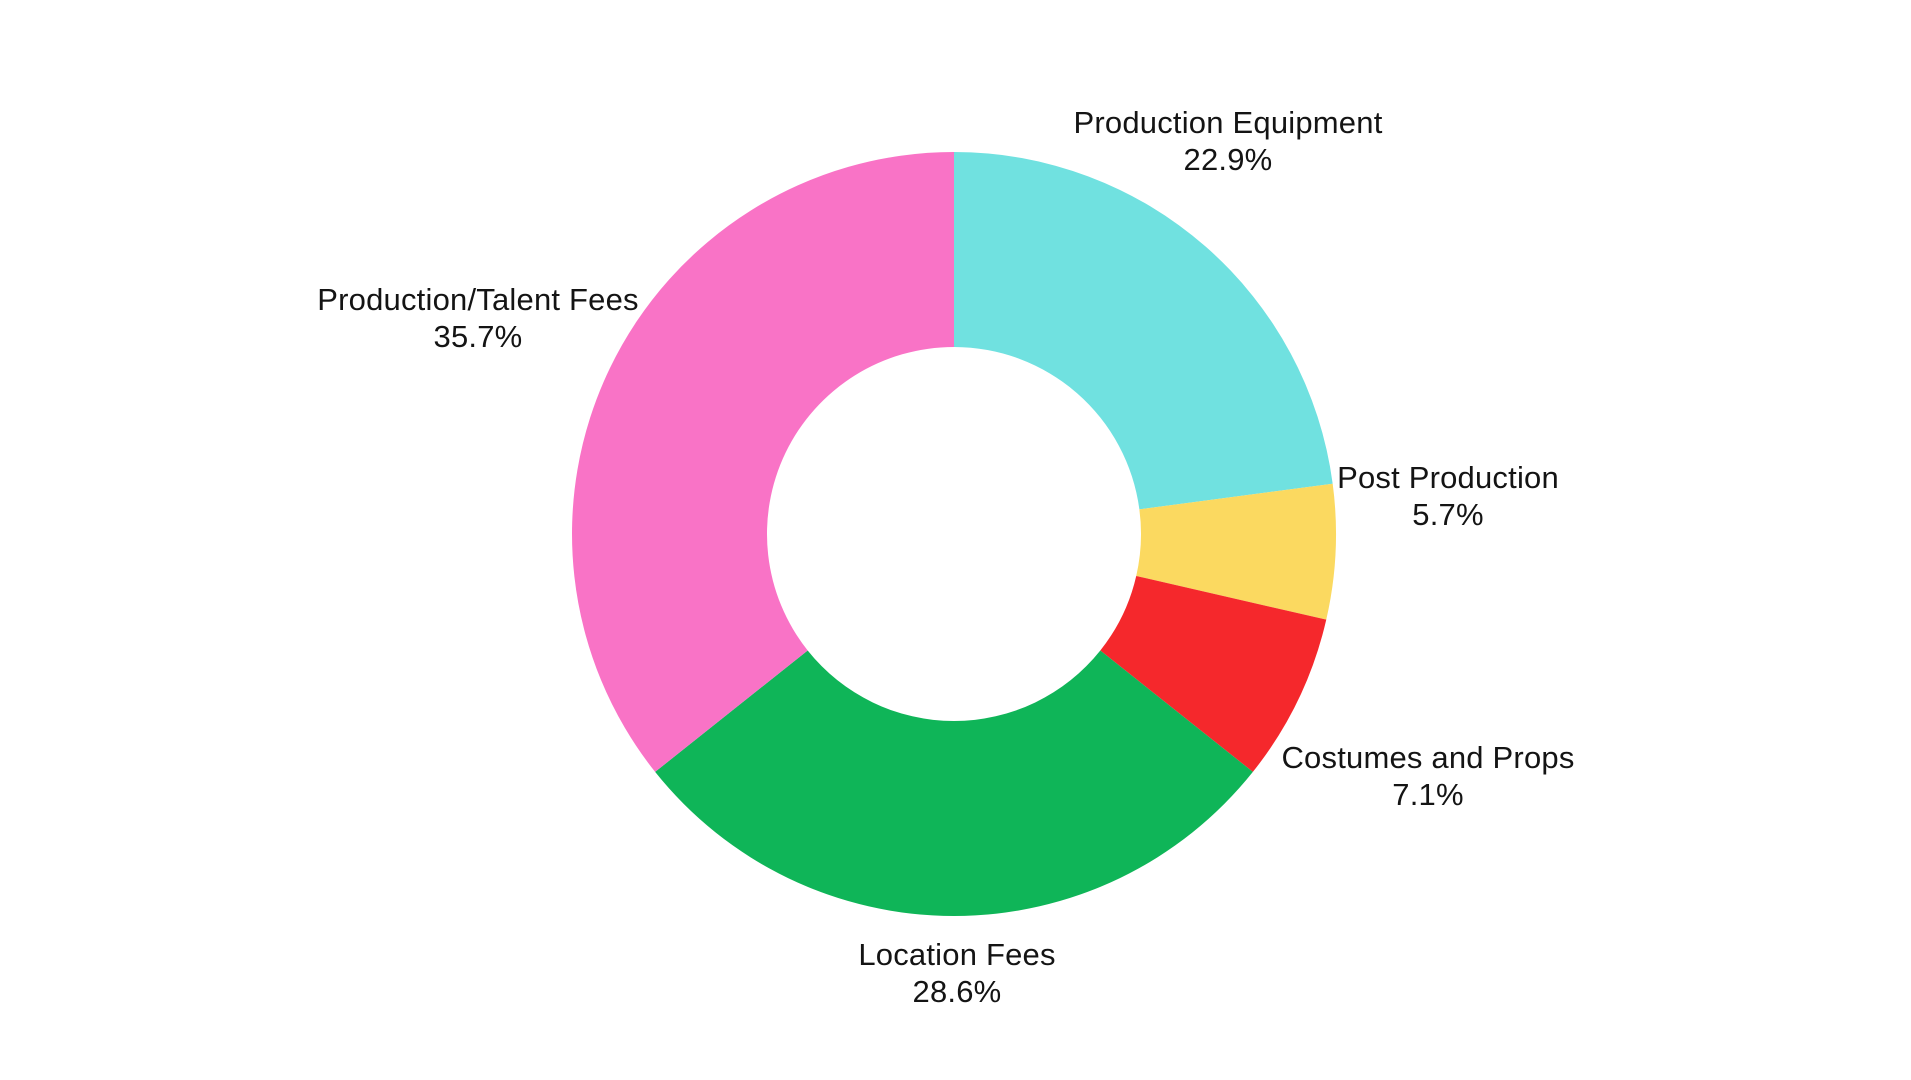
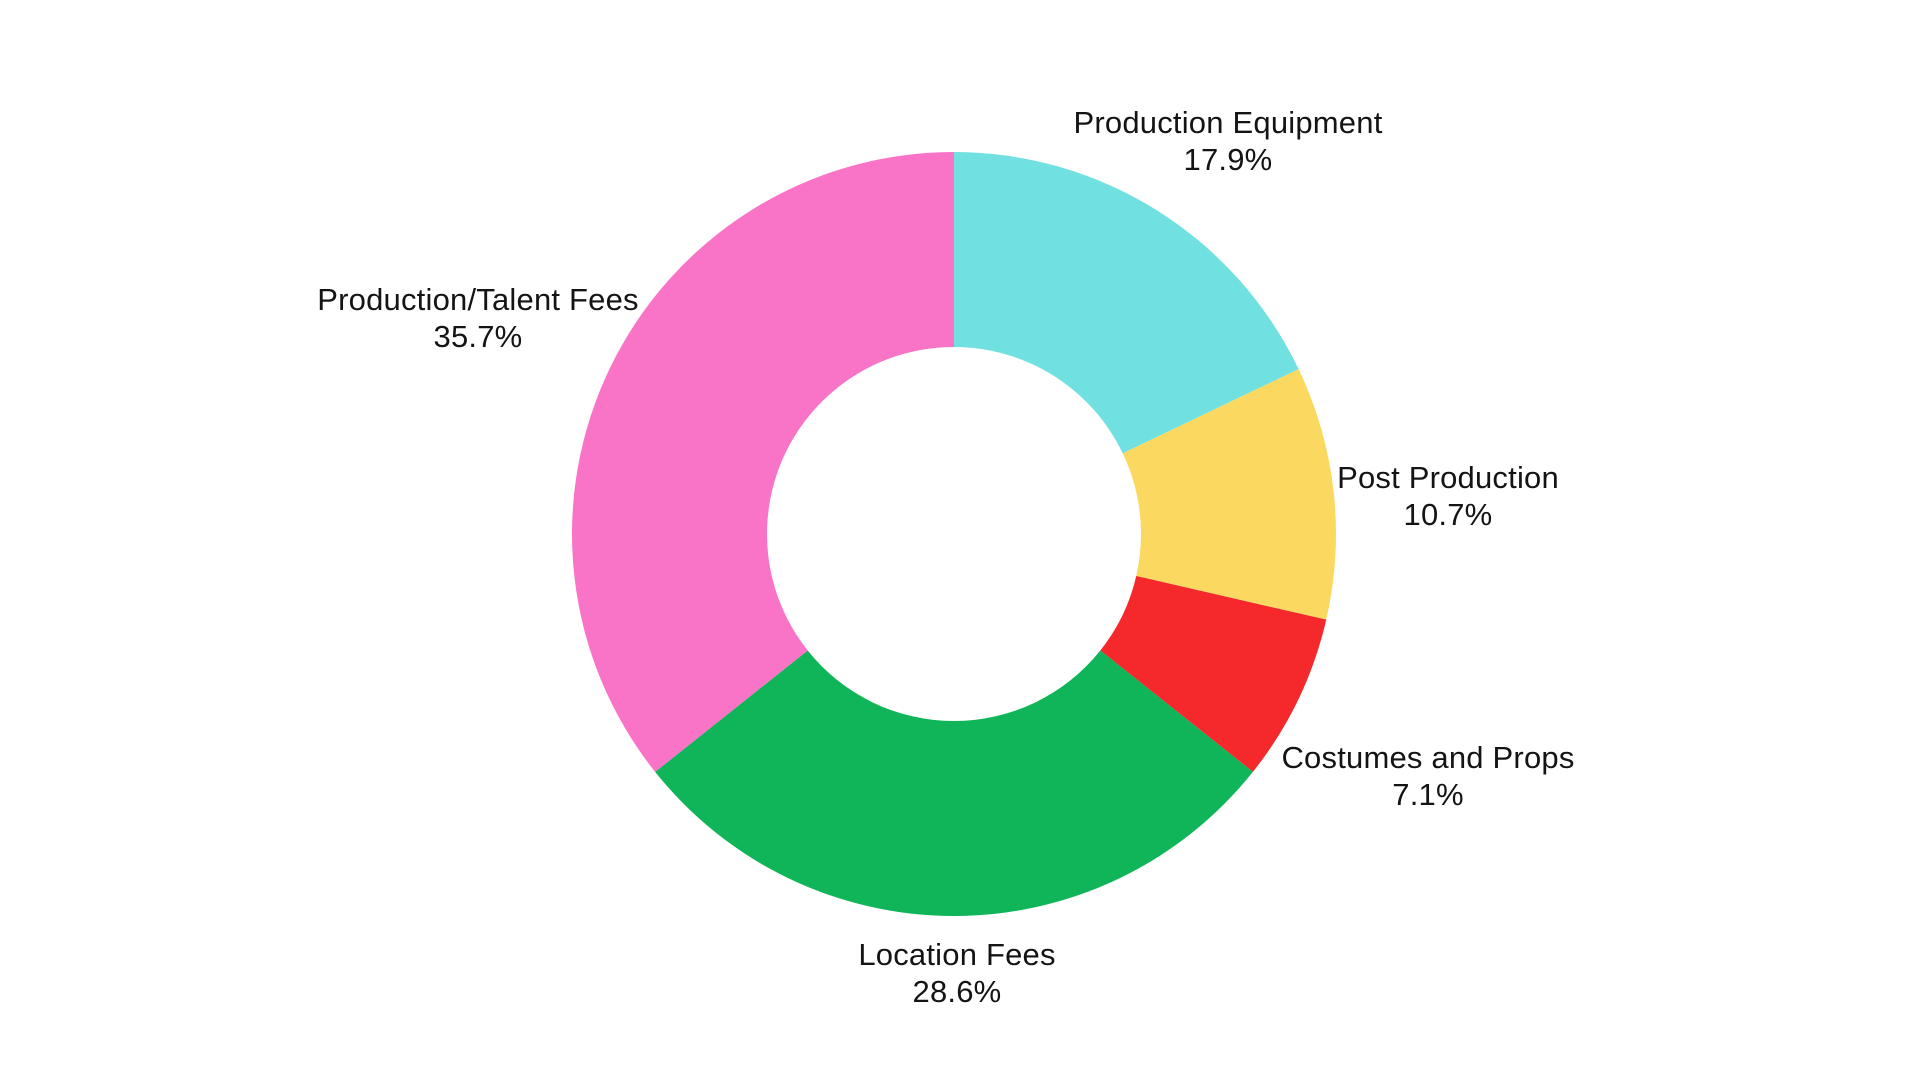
Production Equipment: 22.9% -> 17.9%
Post Production: 5.7% -> 10.7%
